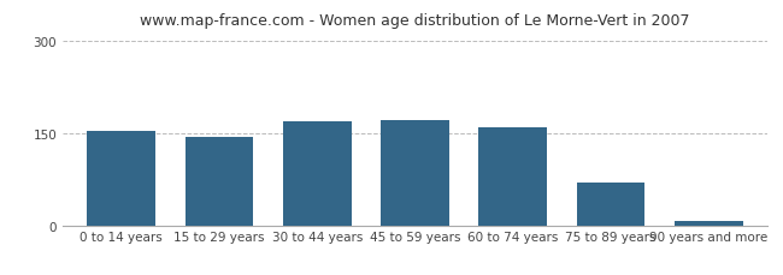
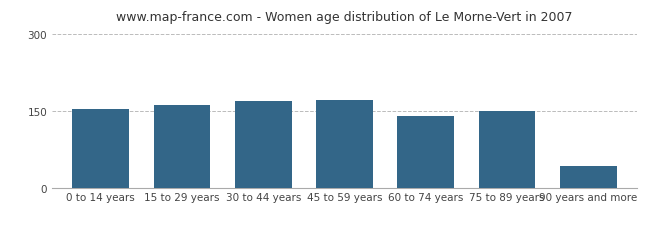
15 to 29 years: 144 -> 162
60 to 74 years: 160 -> 140
75 to 89 years: 70 -> 150
90 years and more: 8 -> 42
